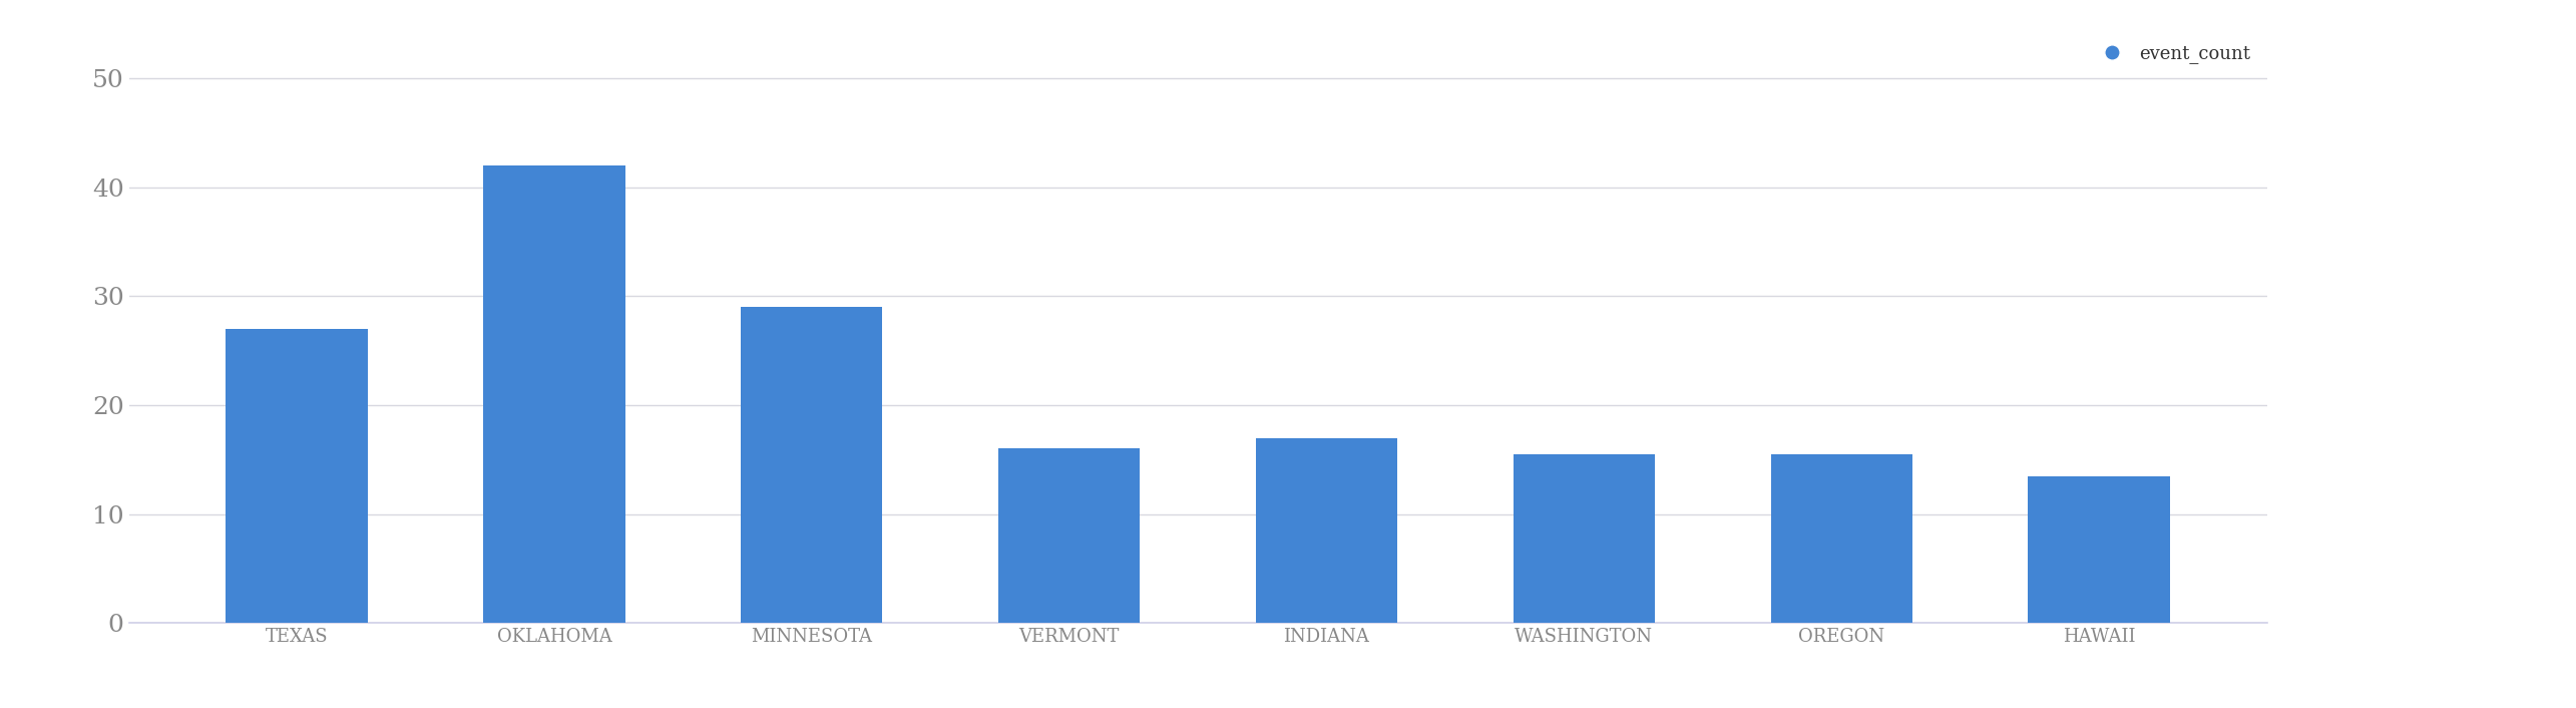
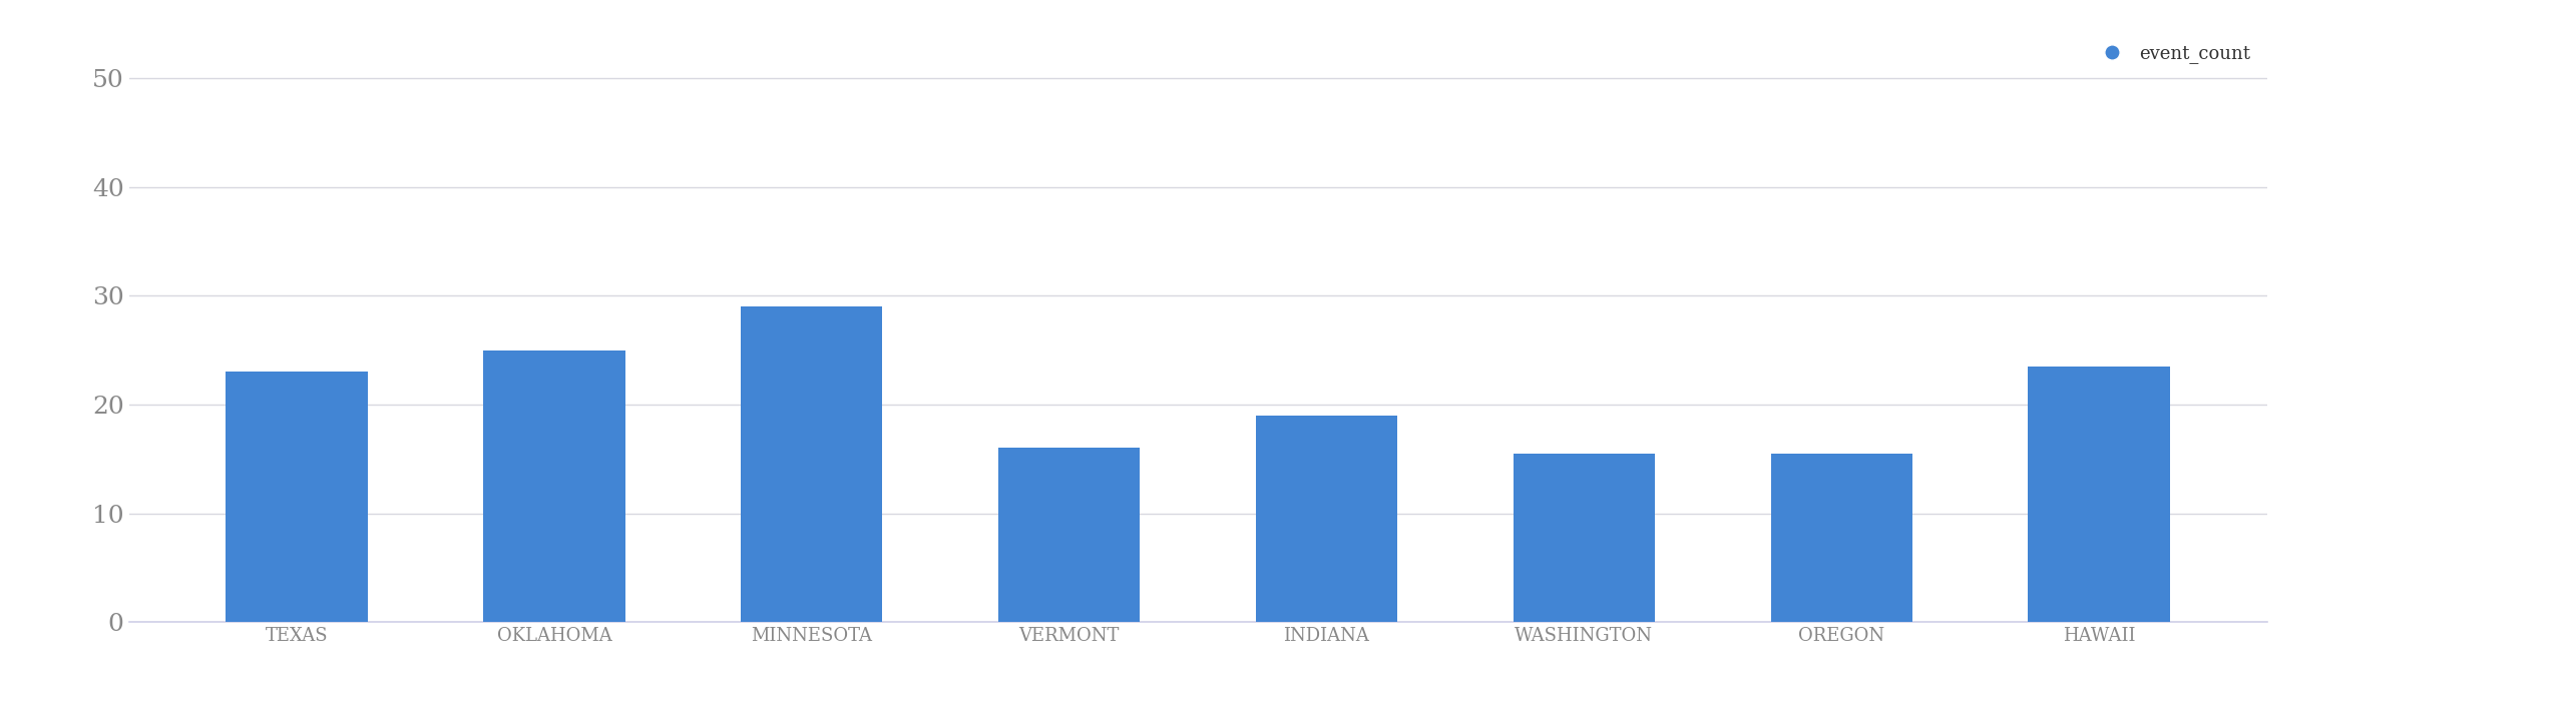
TEXAS: 27.0 -> 23.0
OKLAHOMA: 42.0 -> 25.0
INDIANA: 17.0 -> 19.0
HAWAII: 13.5 -> 23.5
